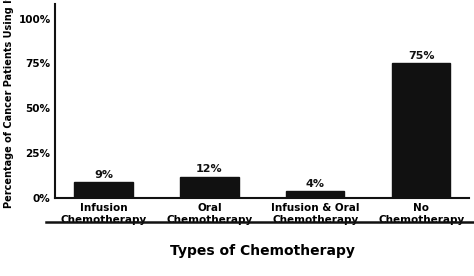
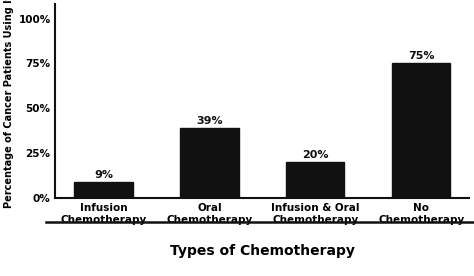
Oral Chemotherapy: 12% -> 39%
Infusion & Oral Chemotherapy: 4% -> 20%
